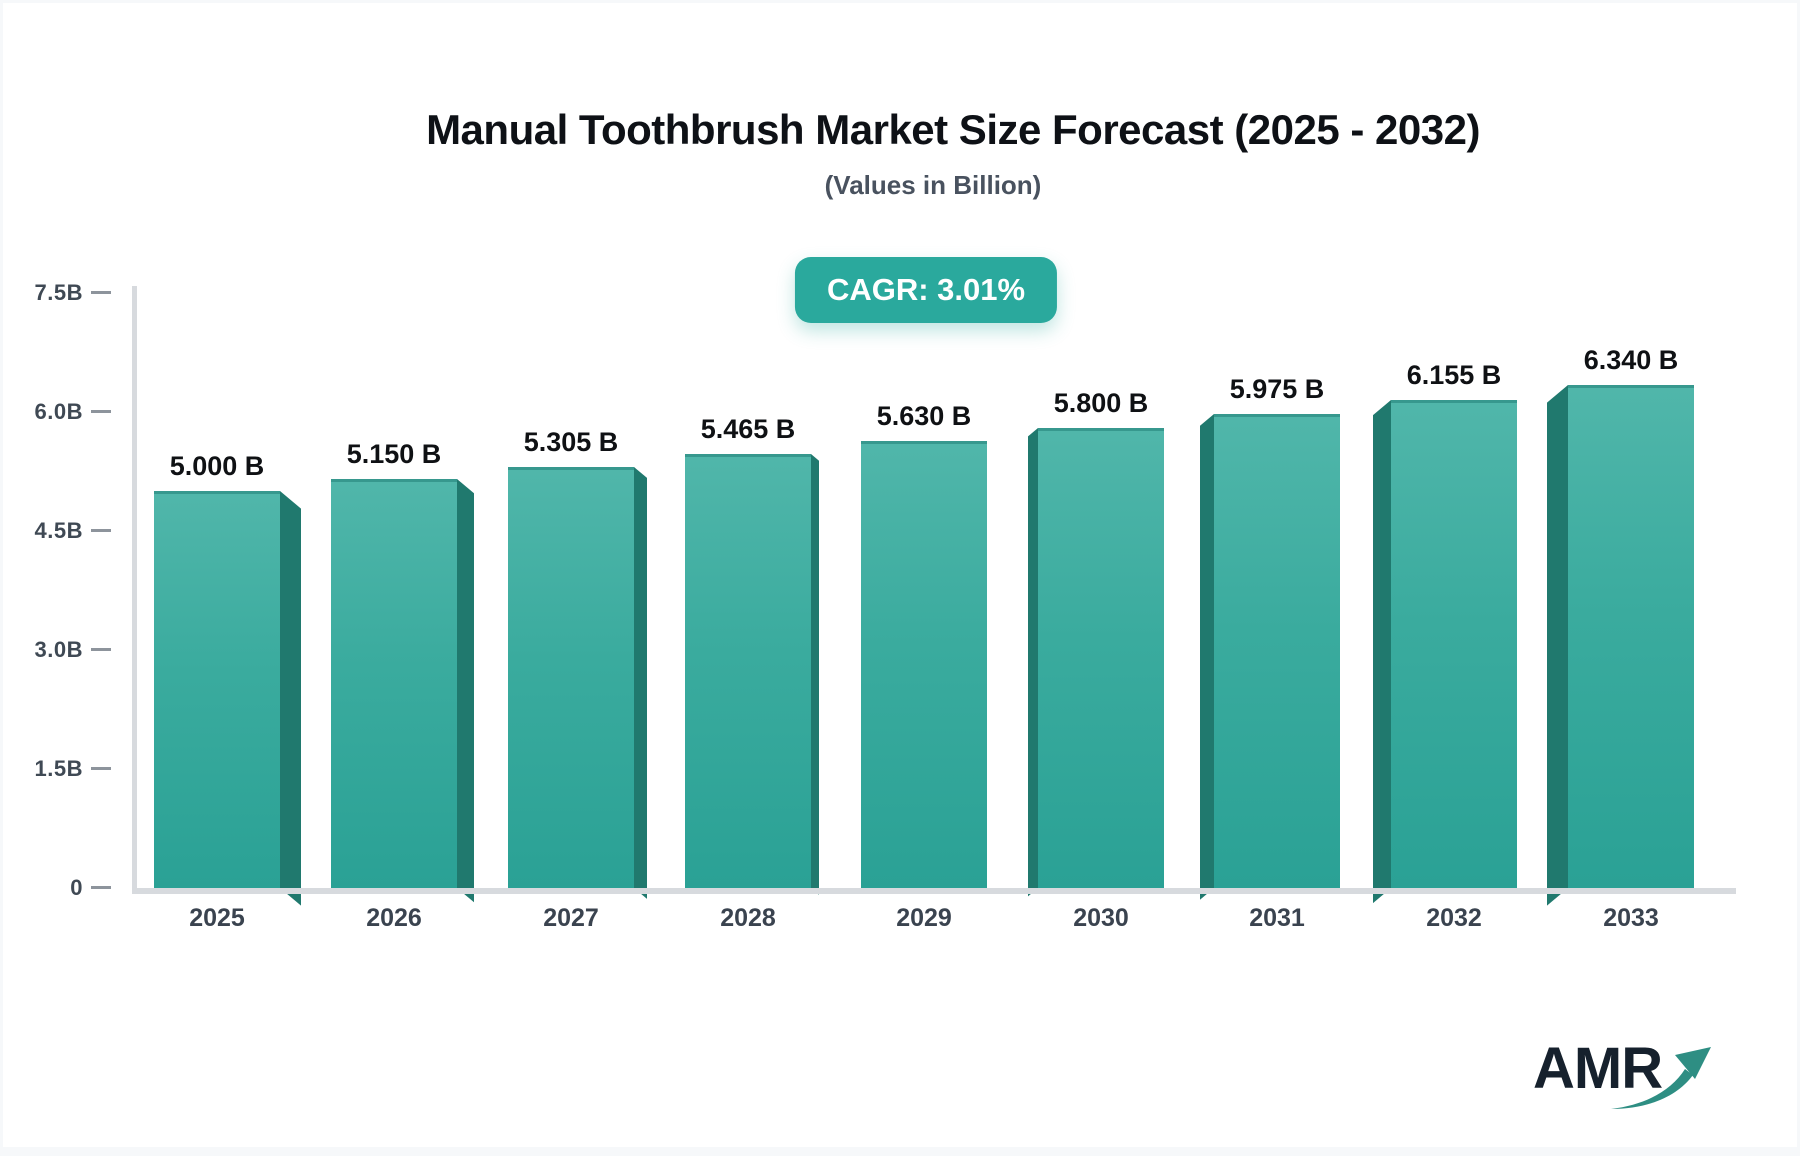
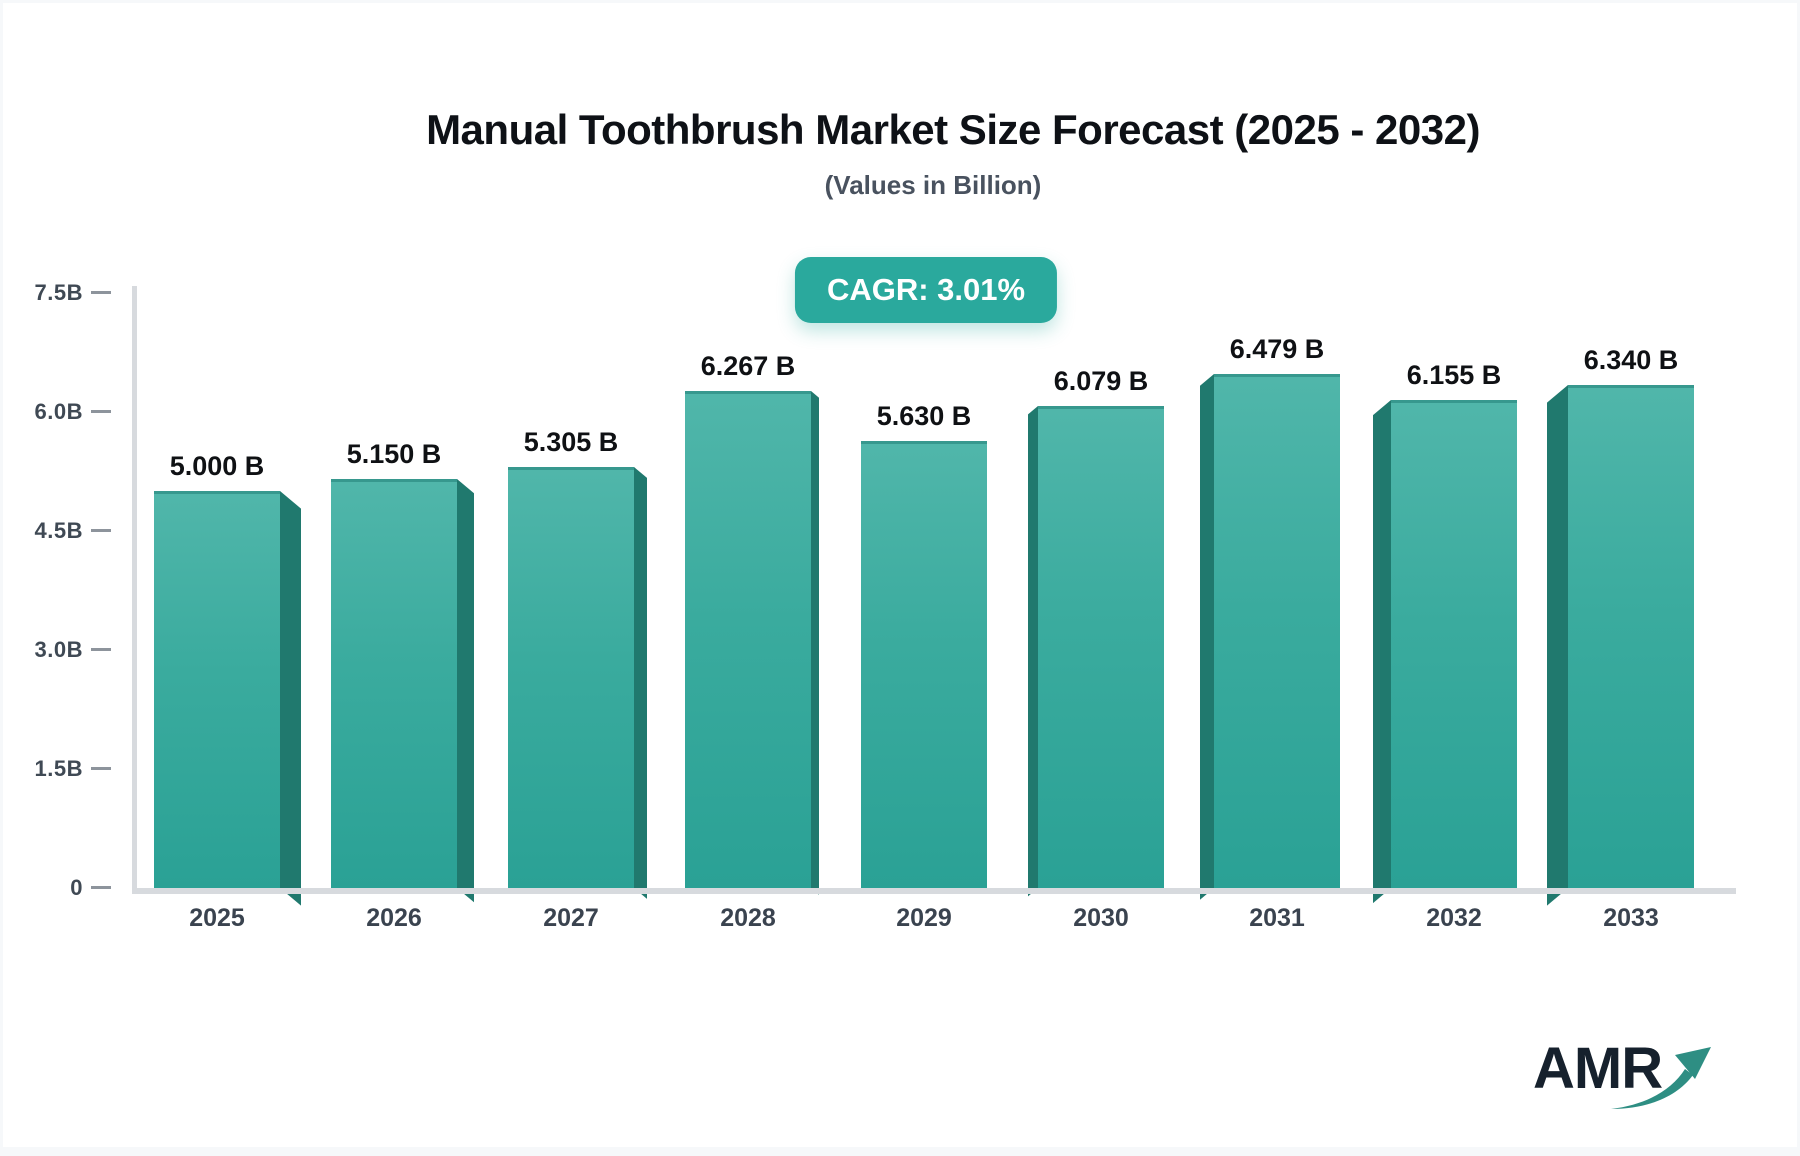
2028: 5.465 -> 6.267
2030: 5.800 -> 6.079
2031: 5.975 -> 6.479
